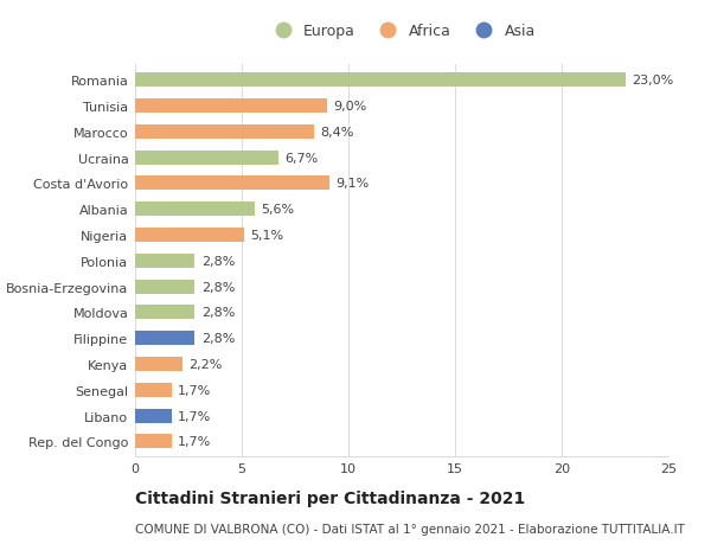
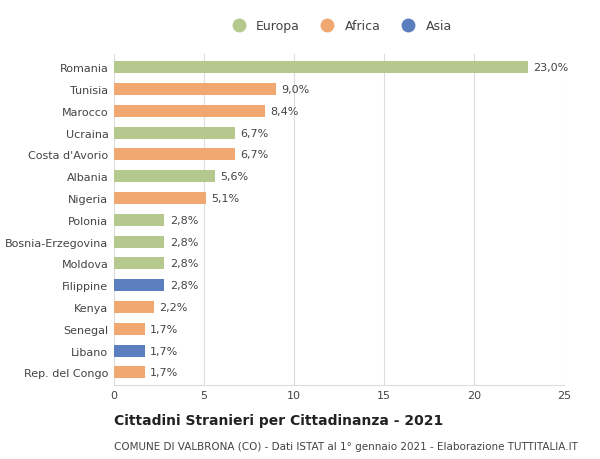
Costa d'Avorio: 9,1% -> 6,7%
